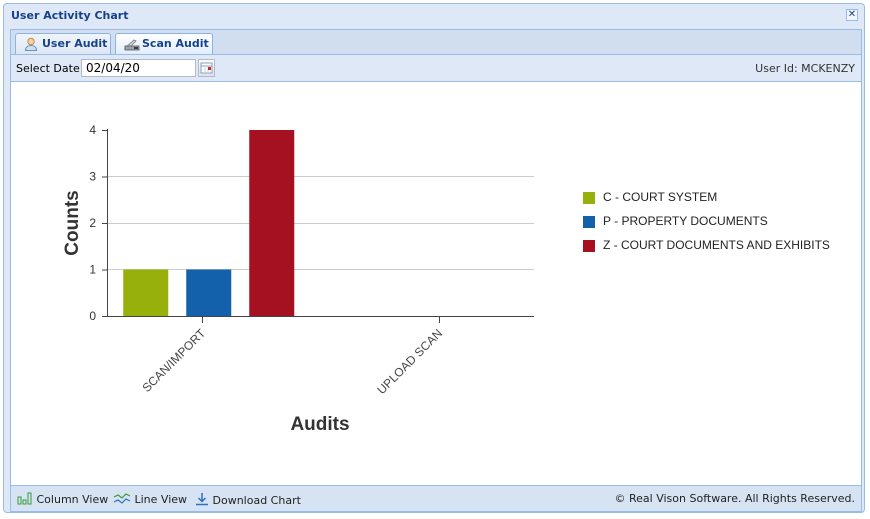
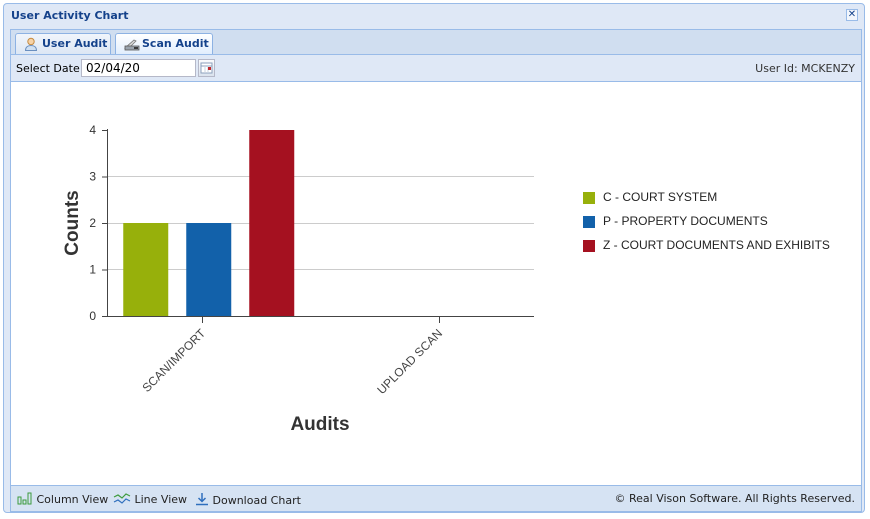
C - COURT SYSTEM/SCAN/IMPORT: 1 -> 2
P - PROPERTY DOCUMENTS/SCAN/IMPORT: 1 -> 2
